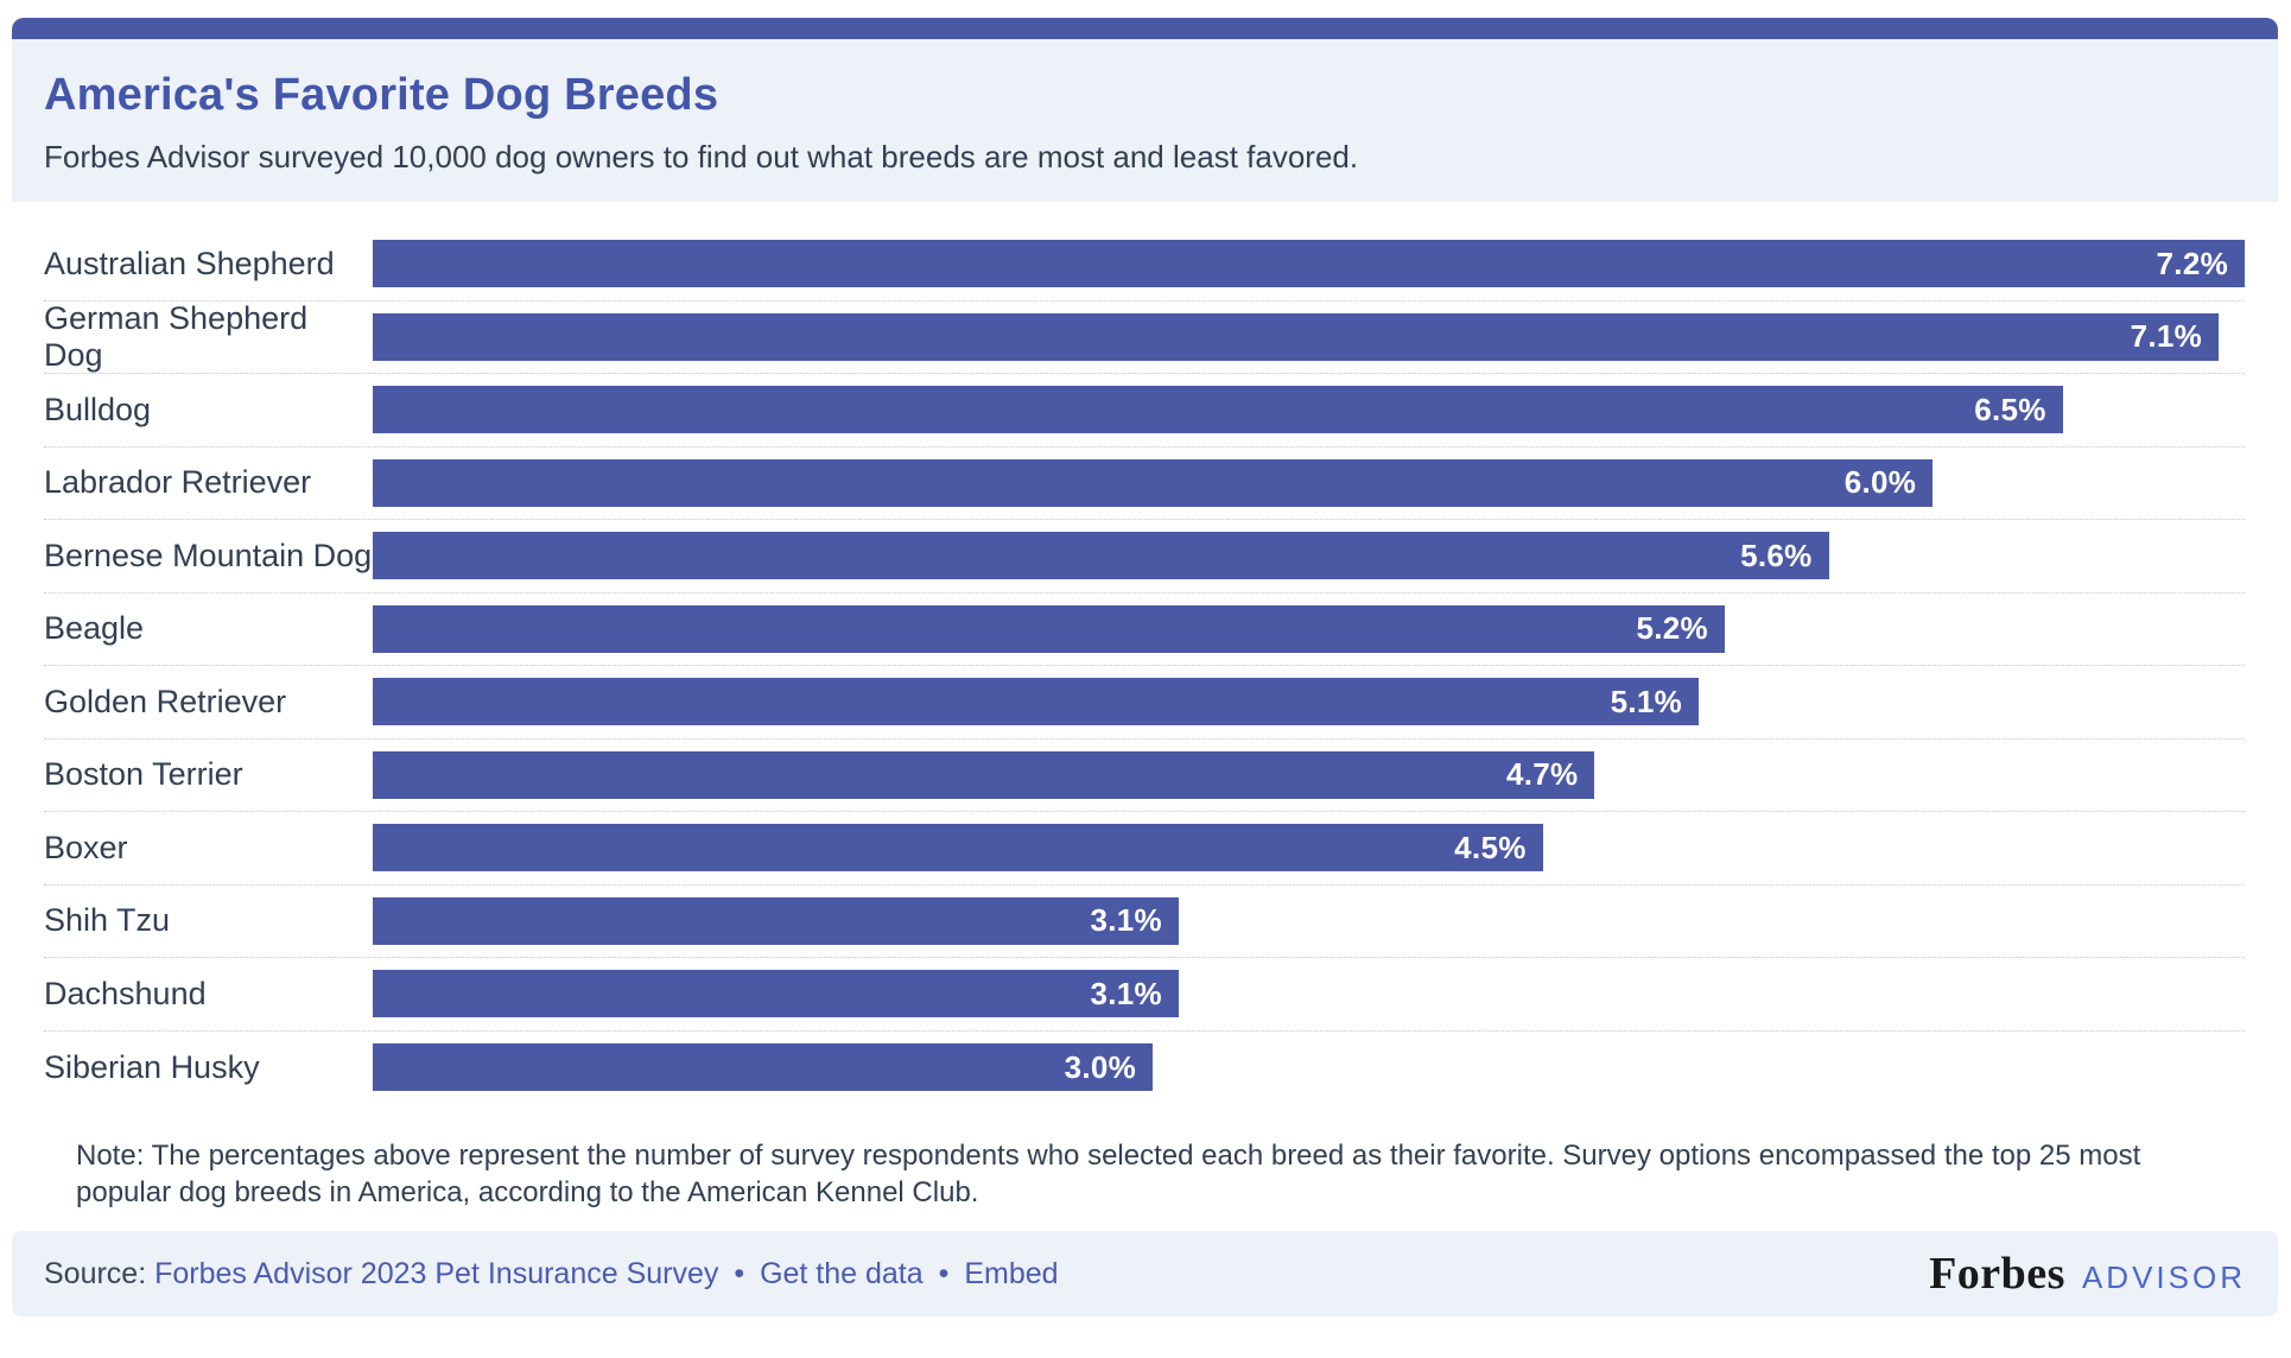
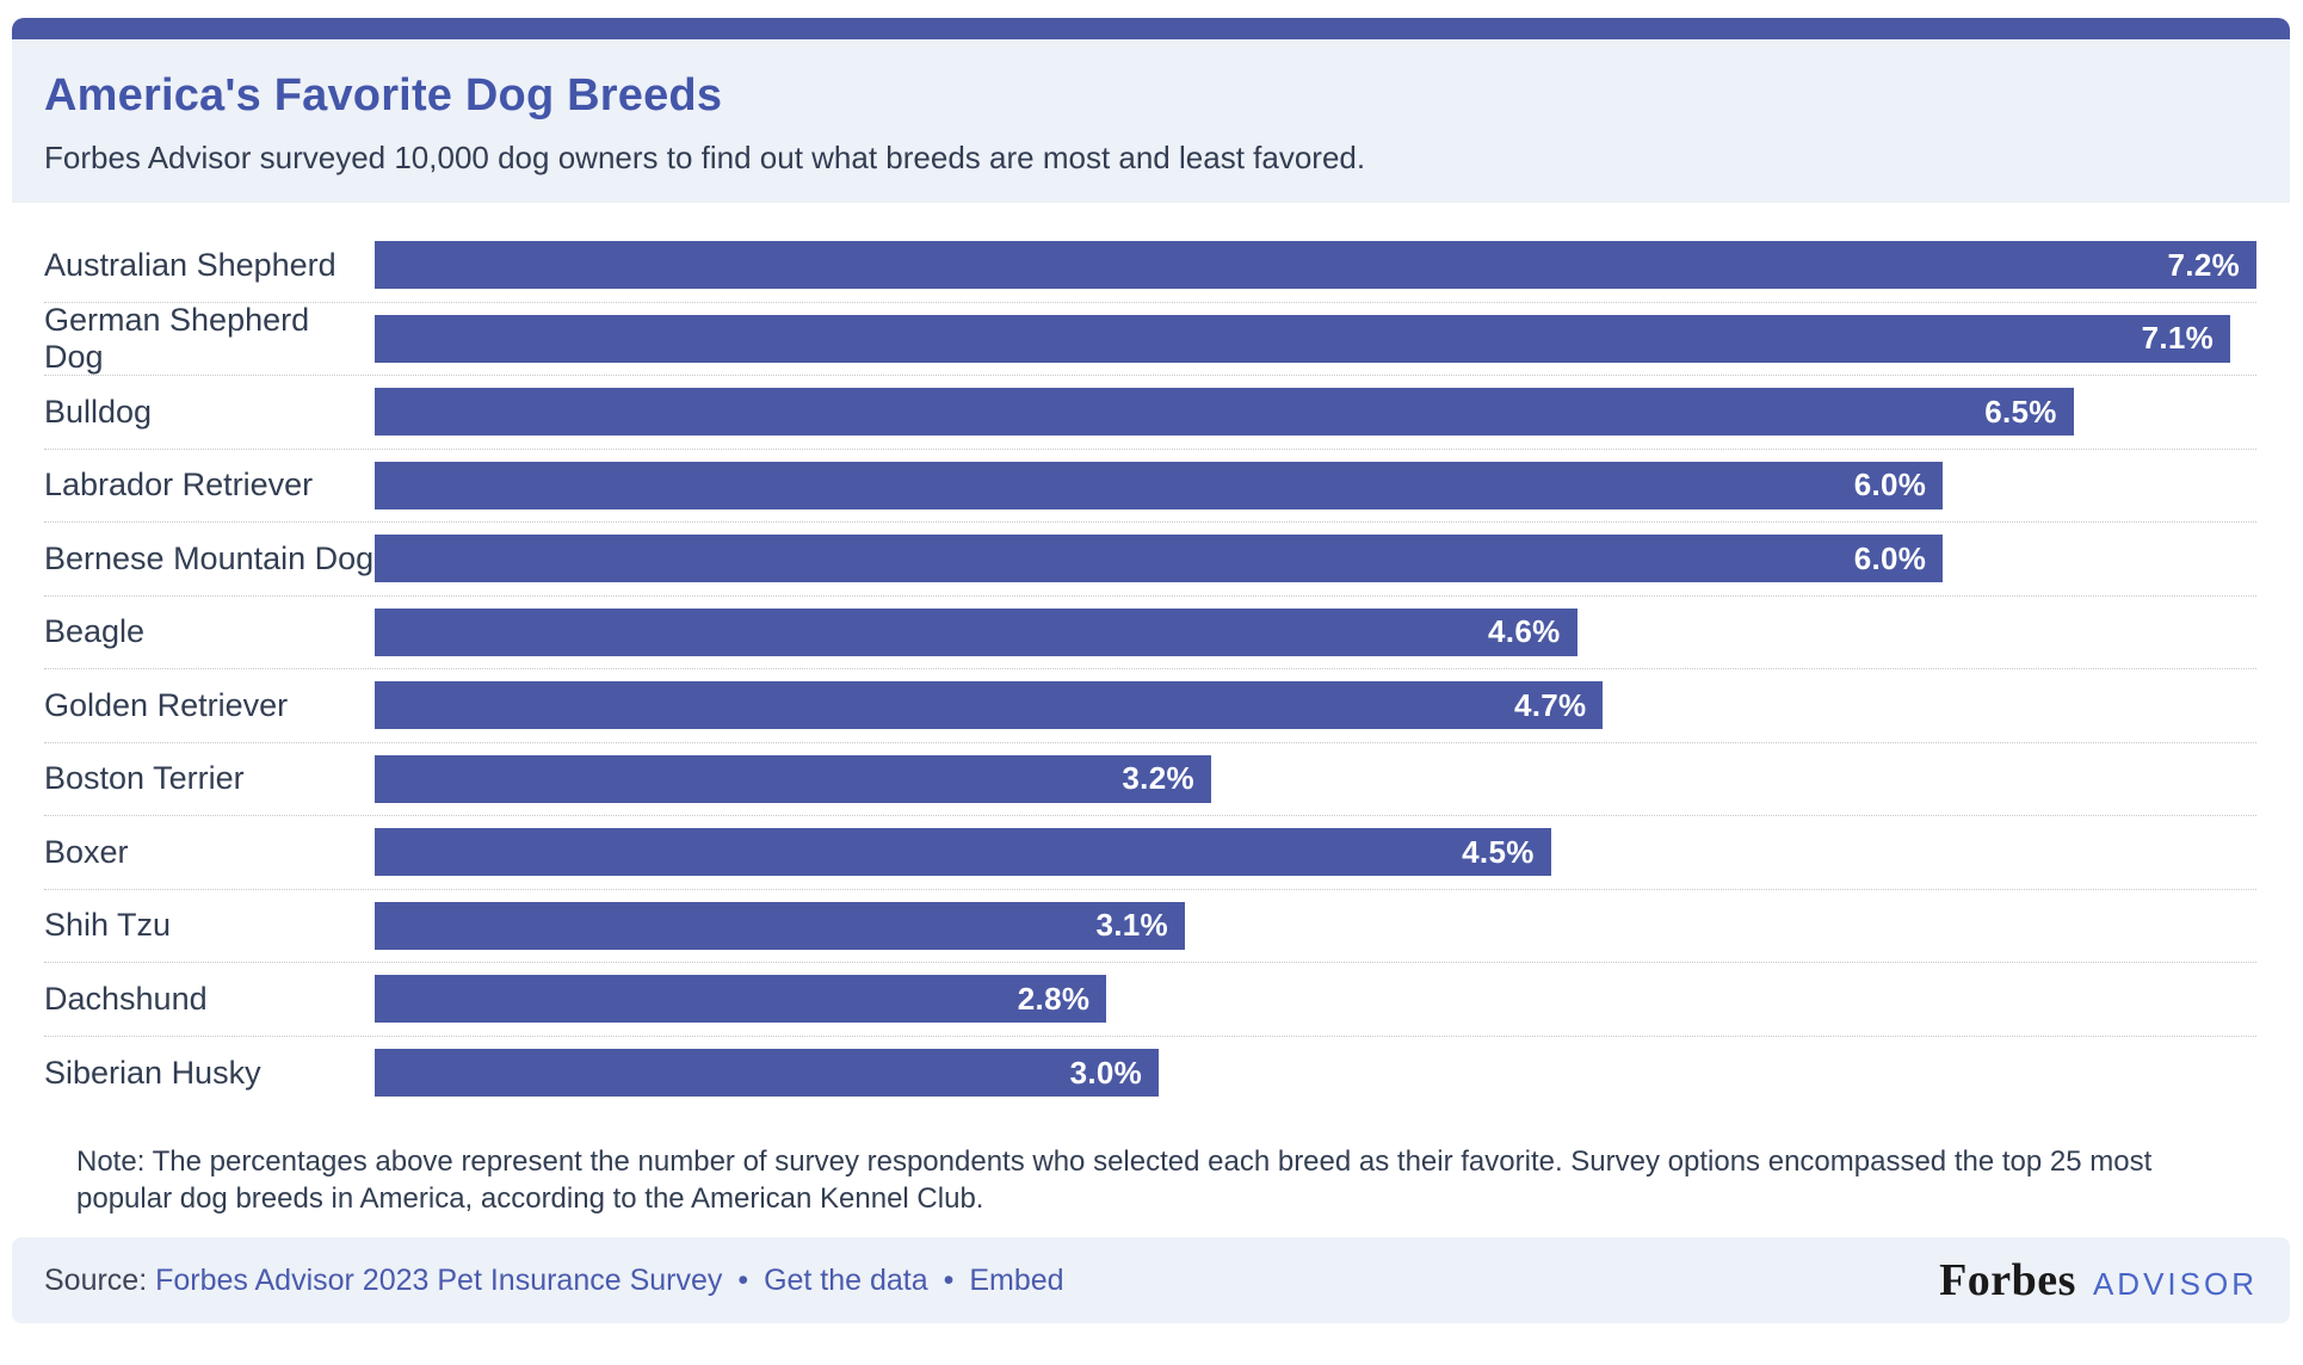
Bernese Mountain Dog: 5.6% -> 6.0%
Beagle: 5.2% -> 4.6%
Golden Retriever: 5.1% -> 4.7%
Boston Terrier: 4.7% -> 3.2%
Dachshund: 3.1% -> 2.8%
